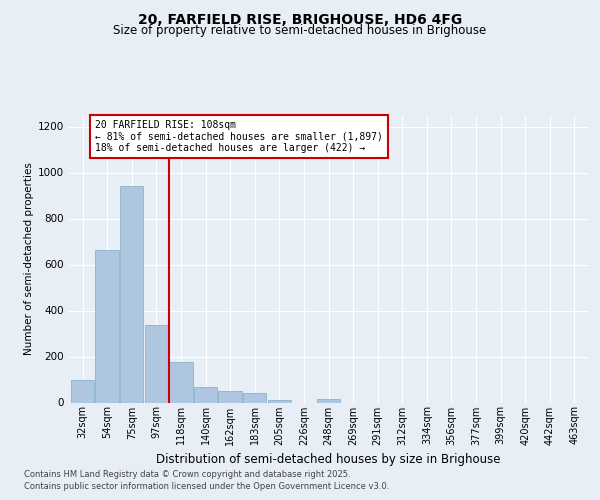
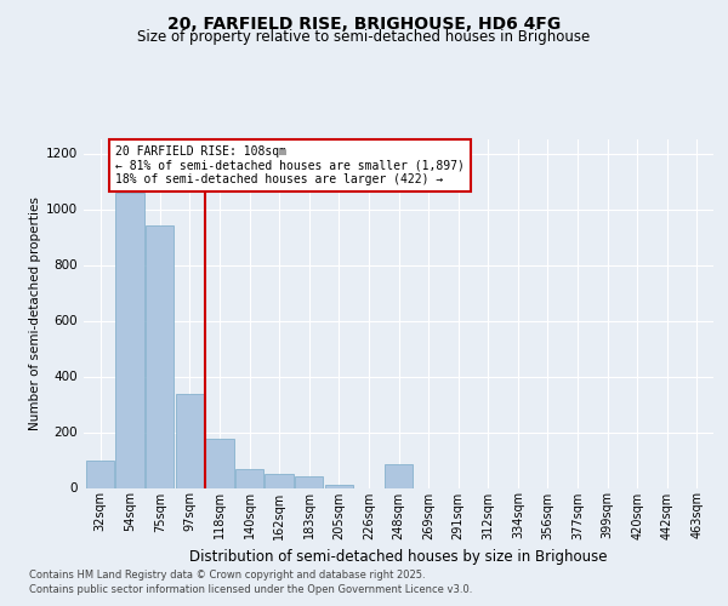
54sqm: 661 -> 1060
248sqm: 14 -> 85
